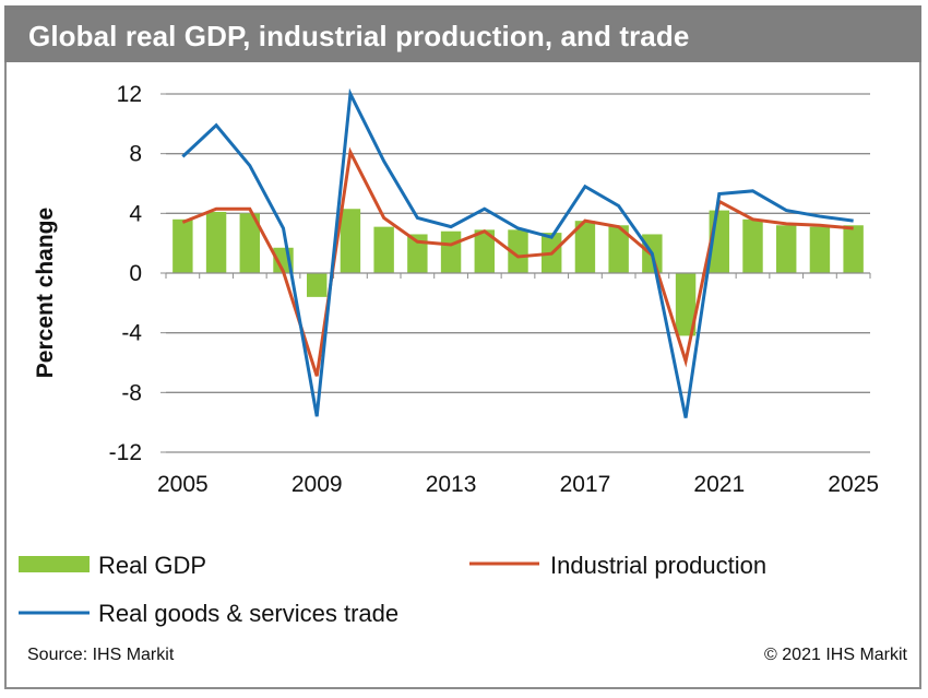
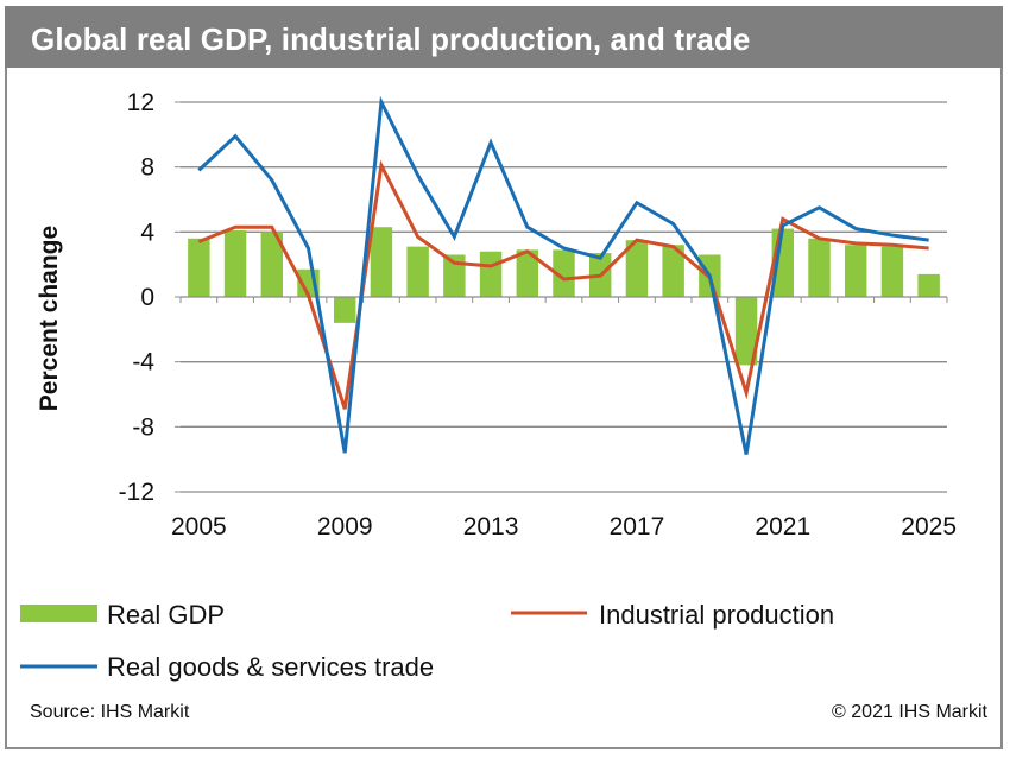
Real goods & services trade/2013: 3.1 -> 9.5
Real goods & services trade/2021: 5.3 -> 4.4
Real GDP/2025: 3.2 -> 1.4
